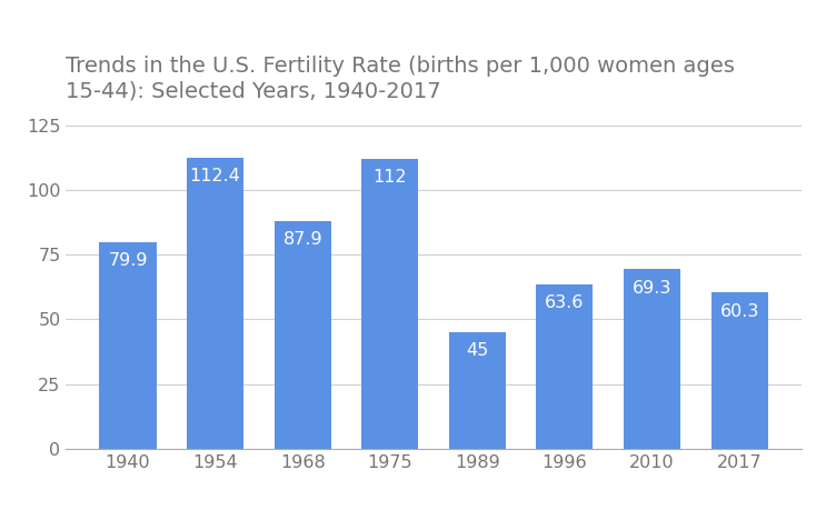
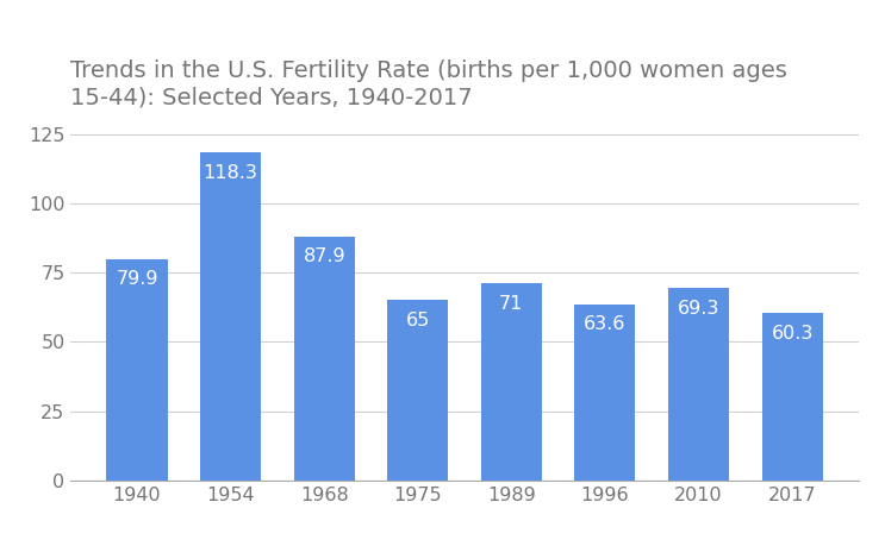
1954: 112.4 -> 118.3
1975: 112 -> 65
1989: 45 -> 71
